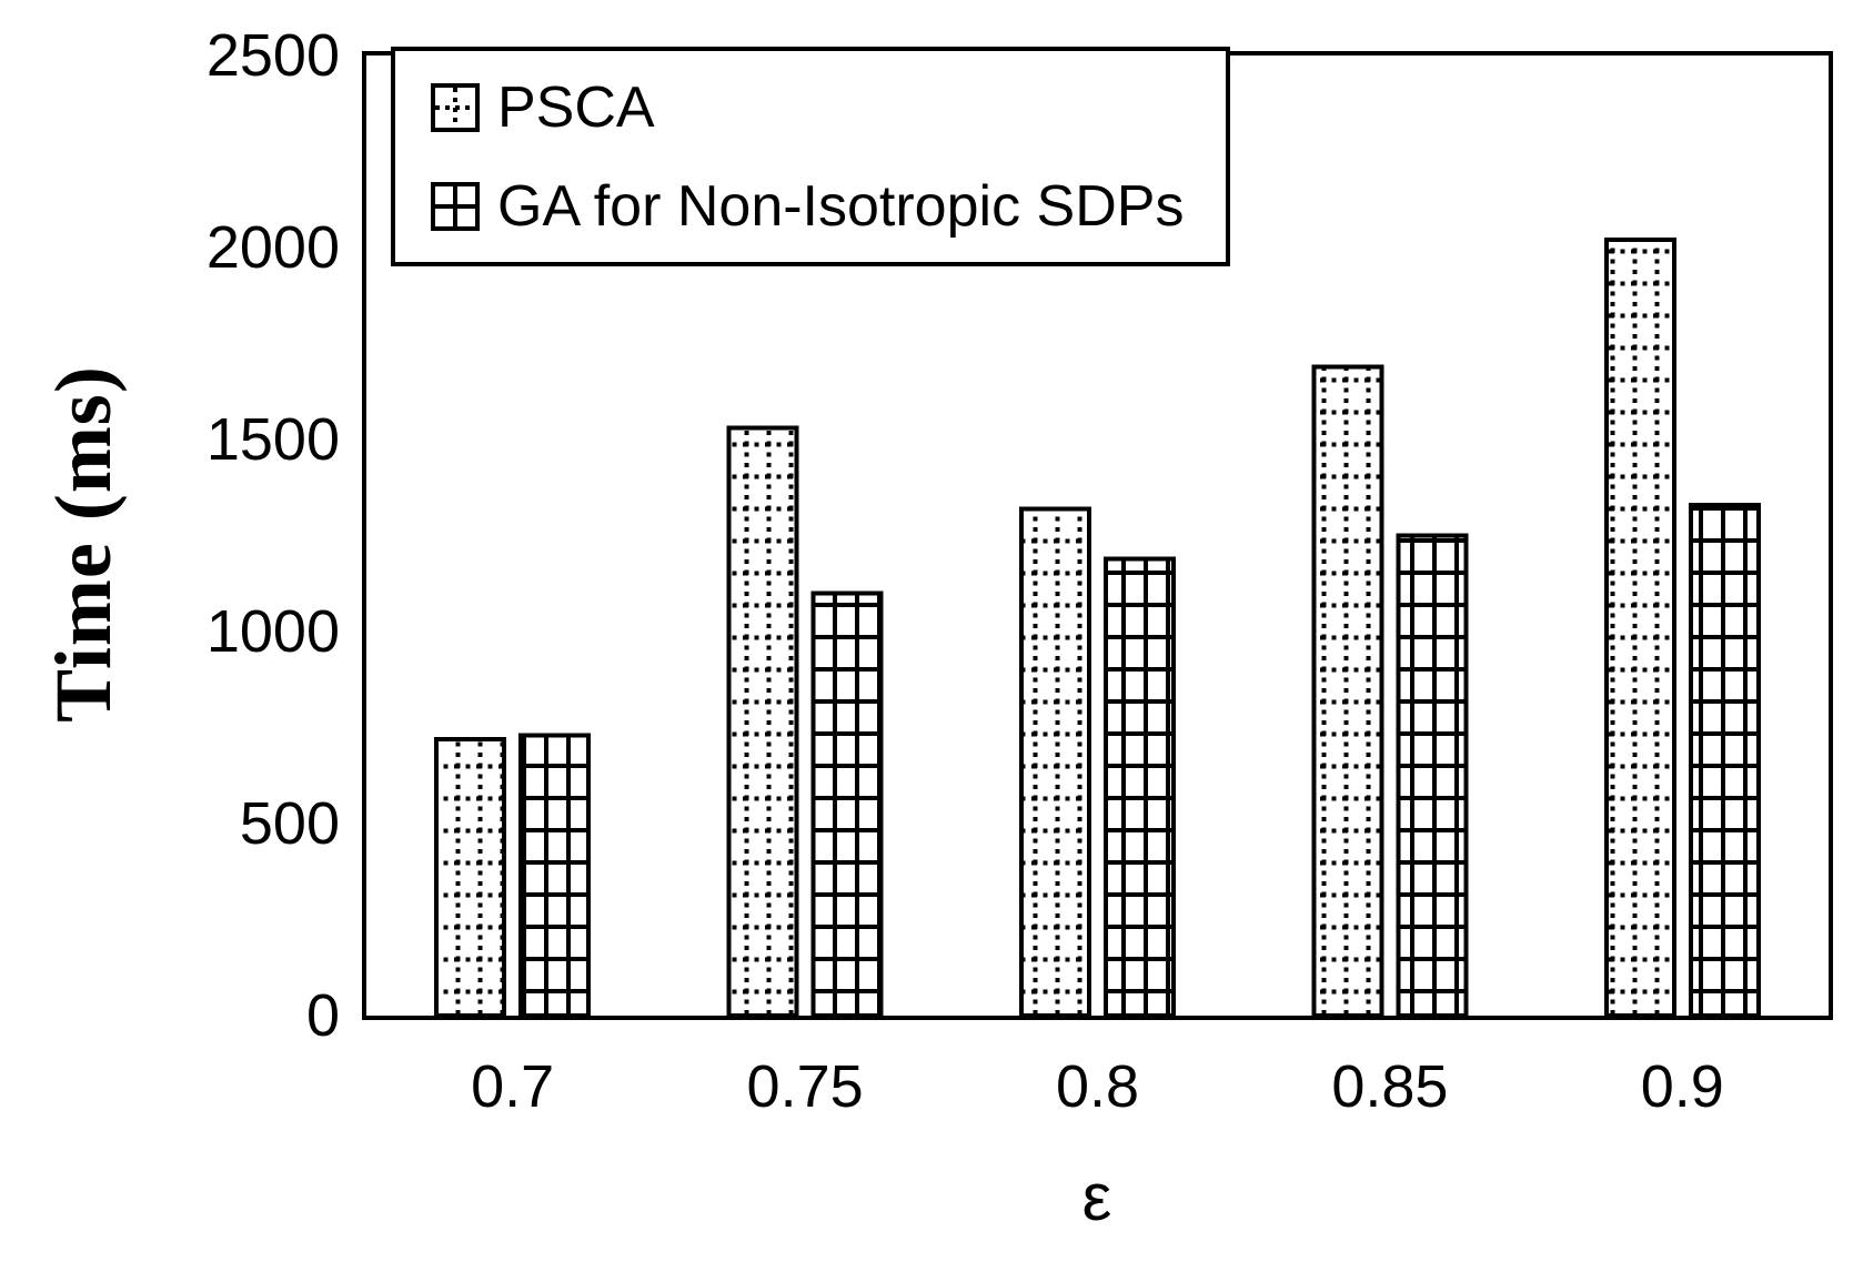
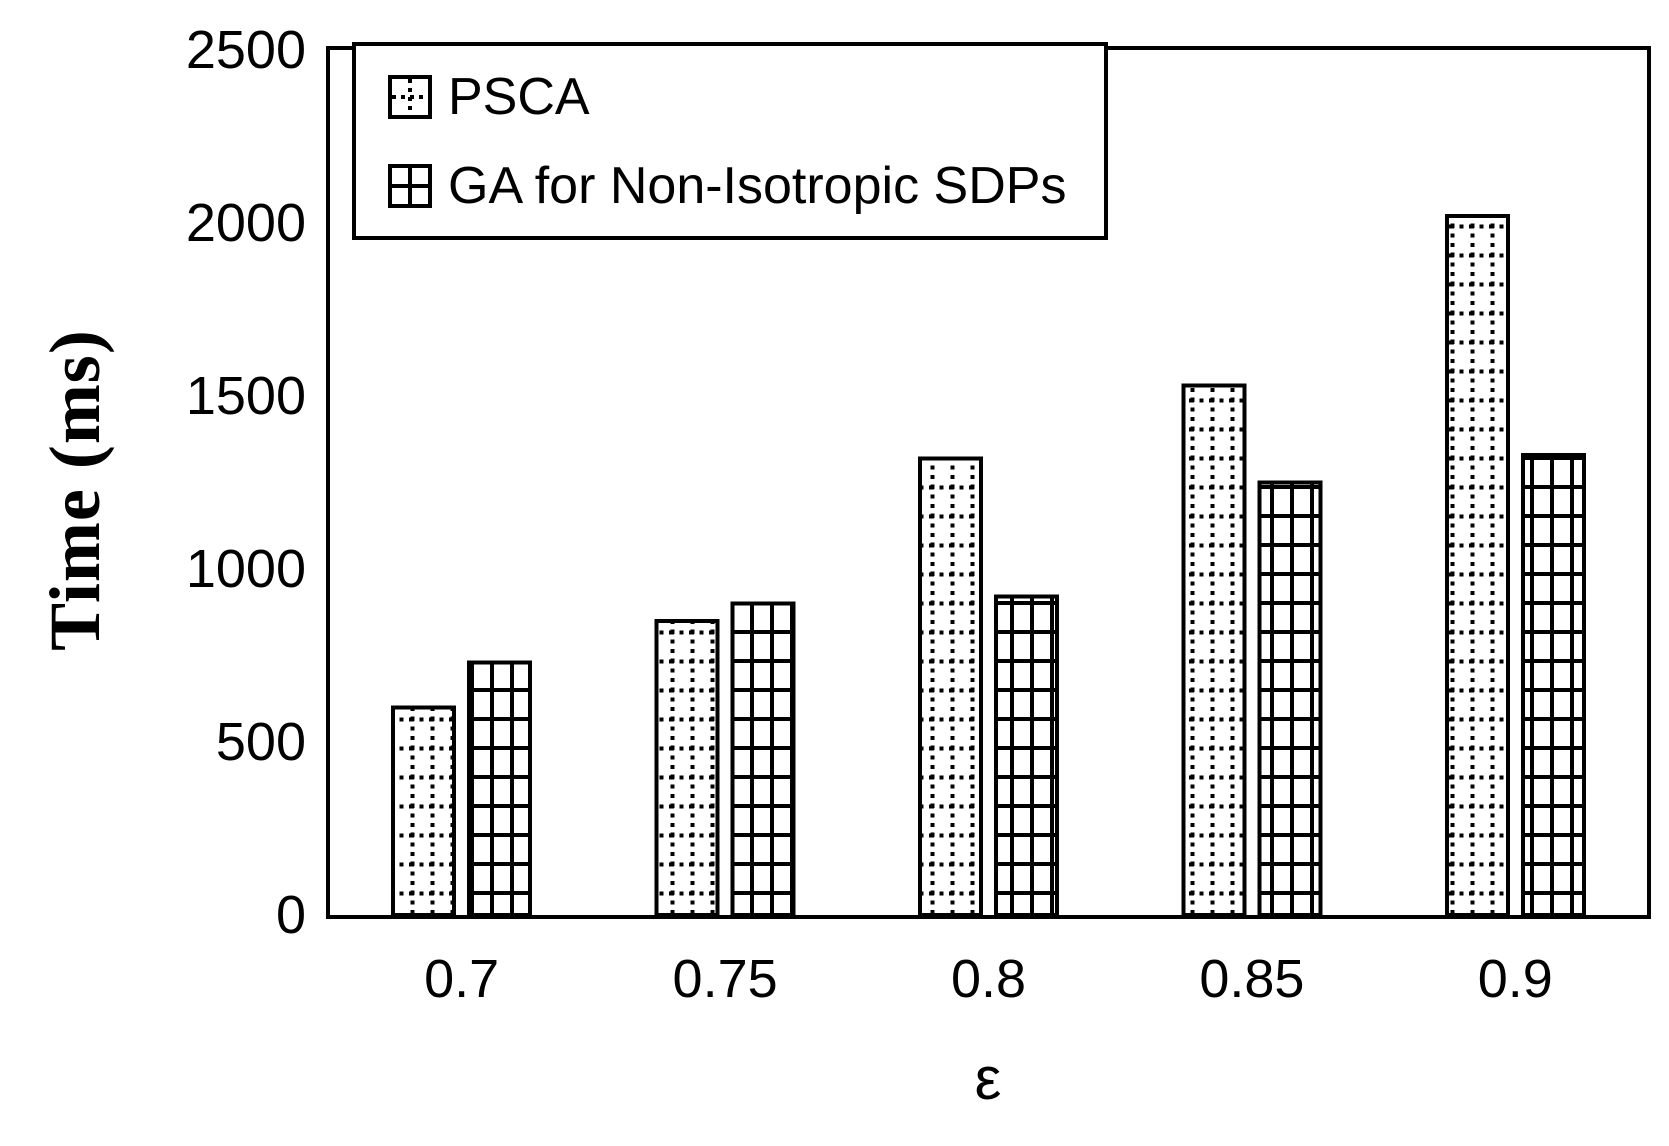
PSCA/0.7: 720 -> 600
PSCA/0.75: 1530 -> 850
GA for Non-Isotropic SDPs/0.75: 1100 -> 900
GA for Non-Isotropic SDPs/0.8: 1190 -> 920
PSCA/0.85: 1690 -> 1530
